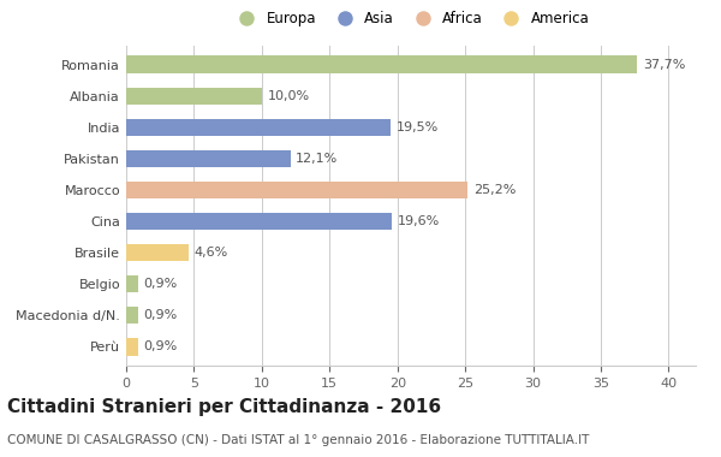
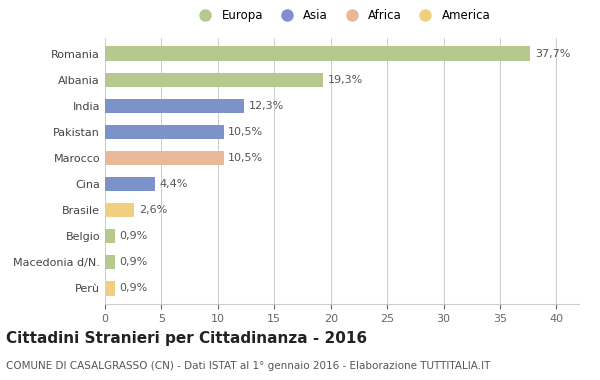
Albania: 10,0% -> 19,3%
India: 19,5% -> 12,3%
Pakistan: 12,1% -> 10,5%
Marocco: 25,2% -> 10,5%
Cina: 19,6% -> 4,4%
Brasile: 4,6% -> 2,6%
